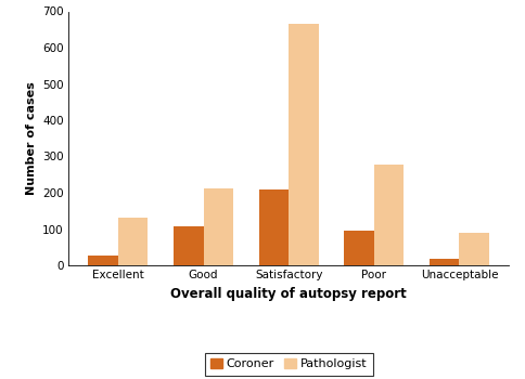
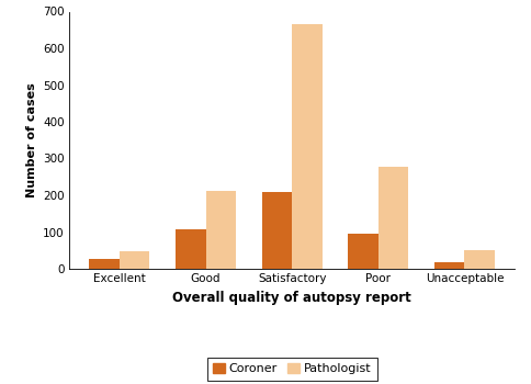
Pathologist/Excellent: 130 -> 47
Pathologist/Unacceptable: 90 -> 52
